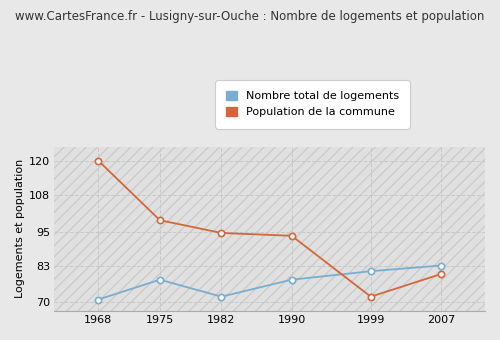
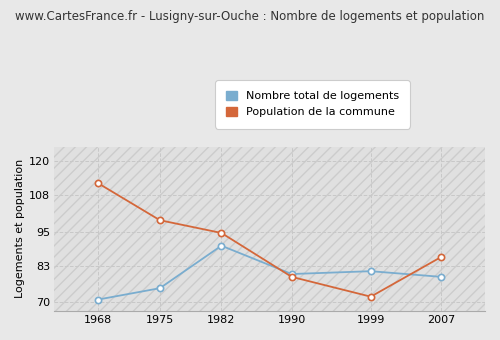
Population de la commune/1968: 120.0 -> 112.0
Nombre total de logements/1975: 78 -> 75
Nombre total de logements/1982: 72 -> 90
Nombre total de logements/1990: 78 -> 80
Population de la commune/1990: 93.5 -> 79.0
Nombre total de logements/2007: 83 -> 79
Population de la commune/2007: 80.0 -> 86.0
